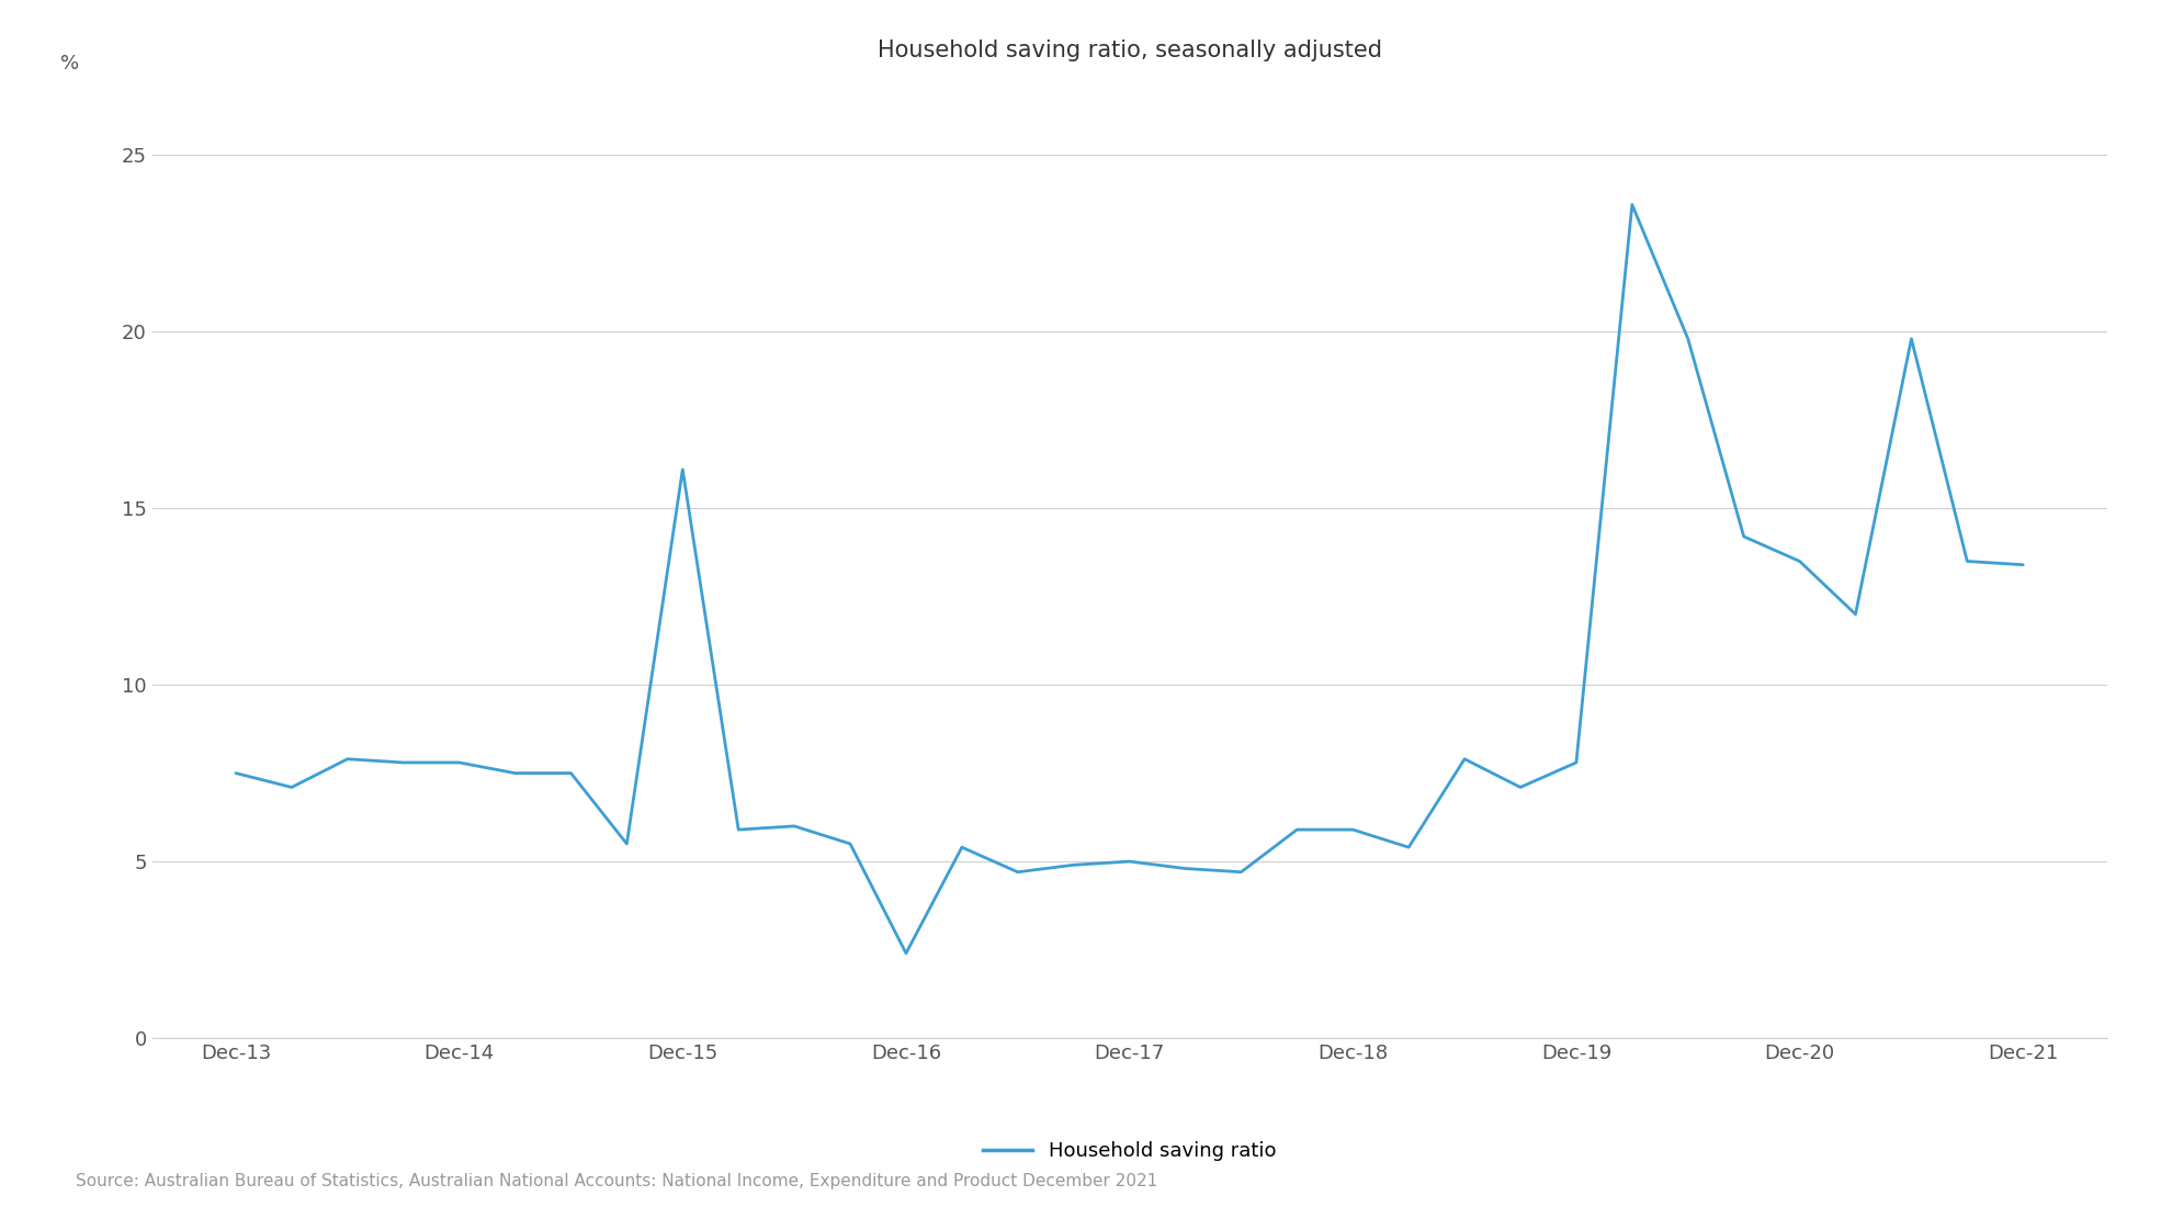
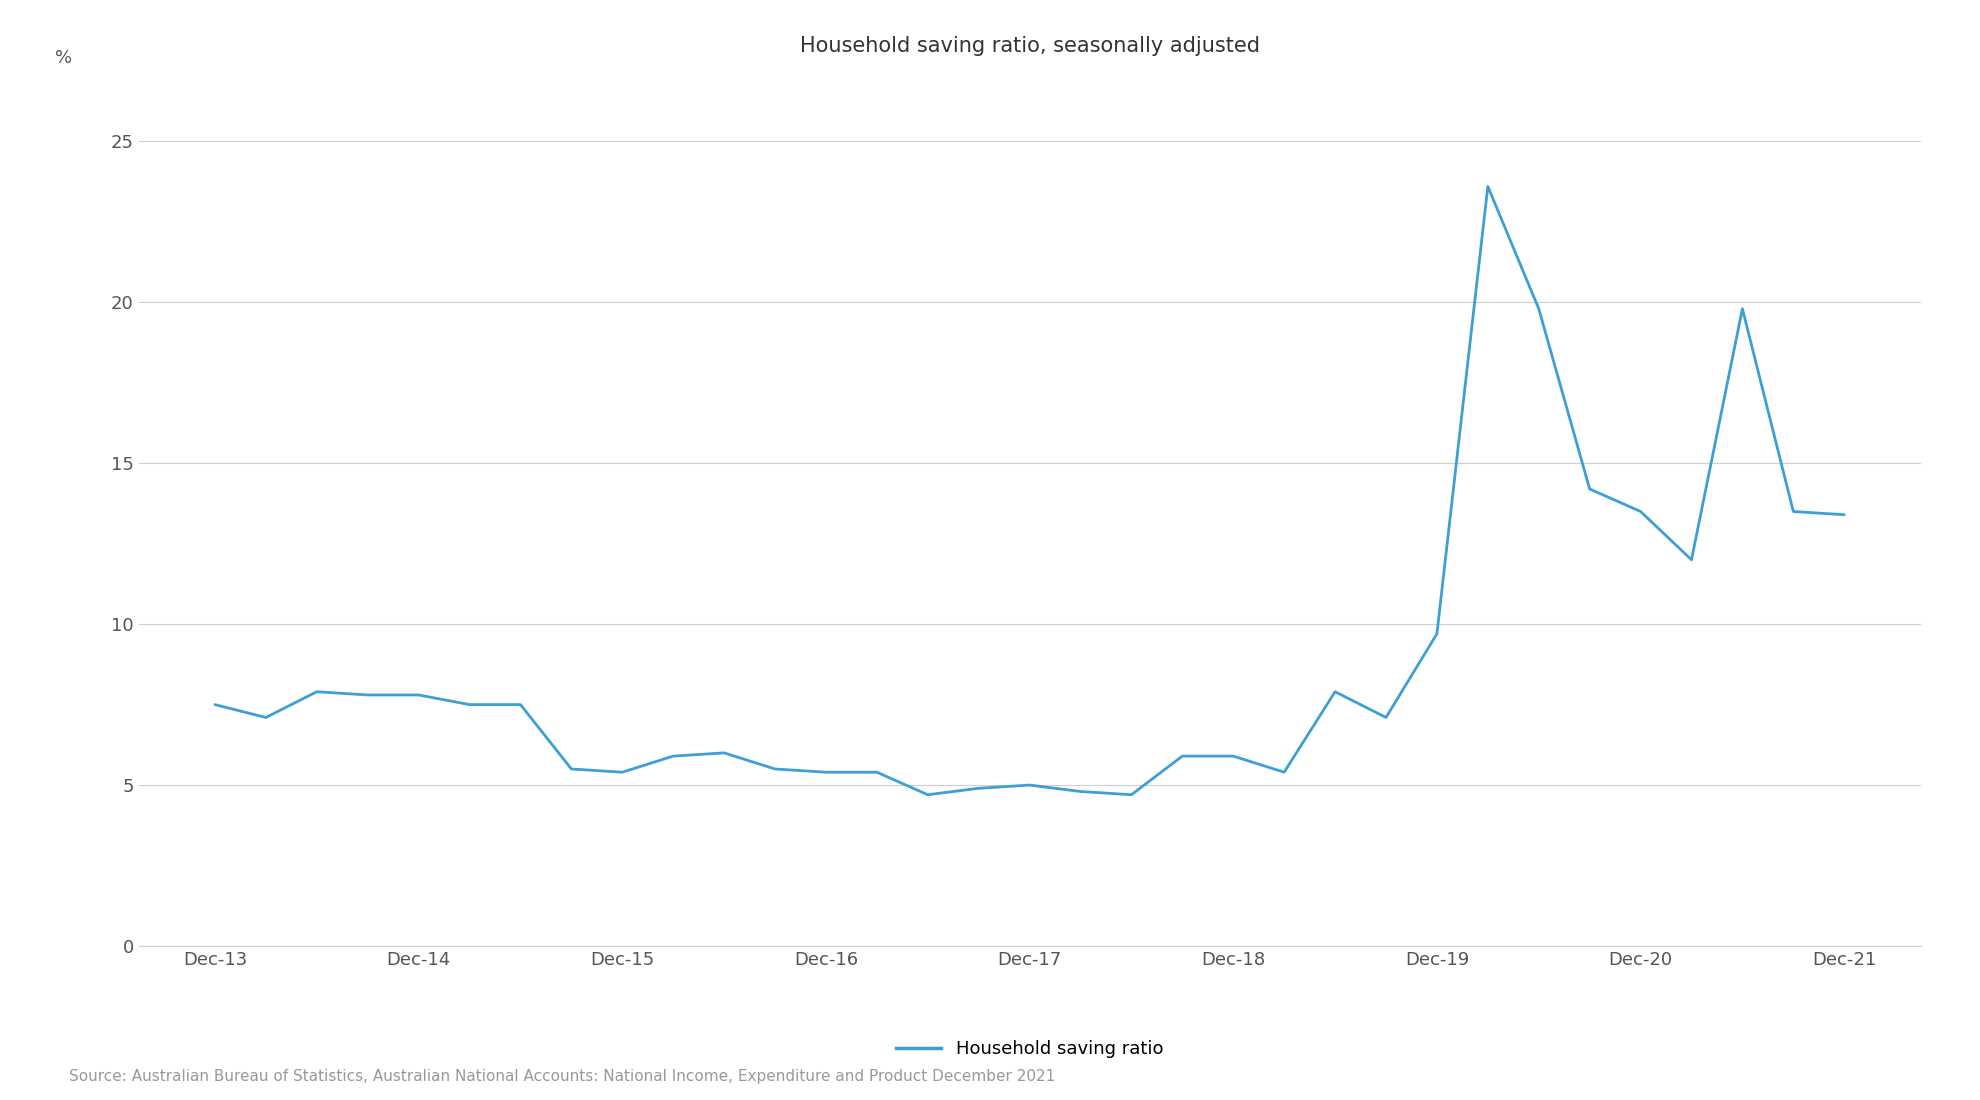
Dec-15: 16.1 -> 5.4
Dec-16: 2.4 -> 5.4
Dec-19: 7.8 -> 9.7
